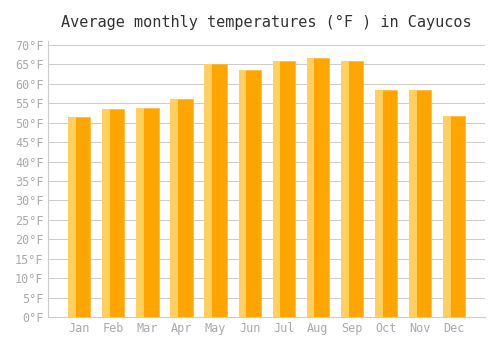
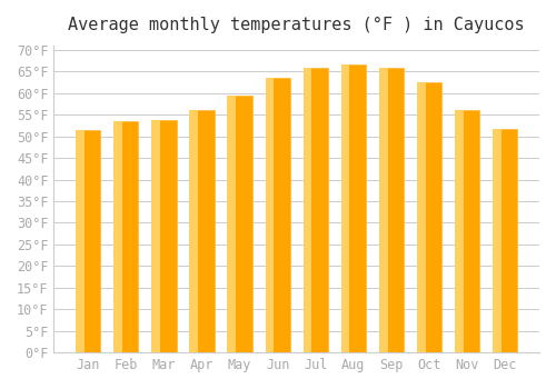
May: 65.0°F -> 59.3°F
Oct: 58.5°F -> 62.5°F
Nov: 58.5°F -> 56.0°F
